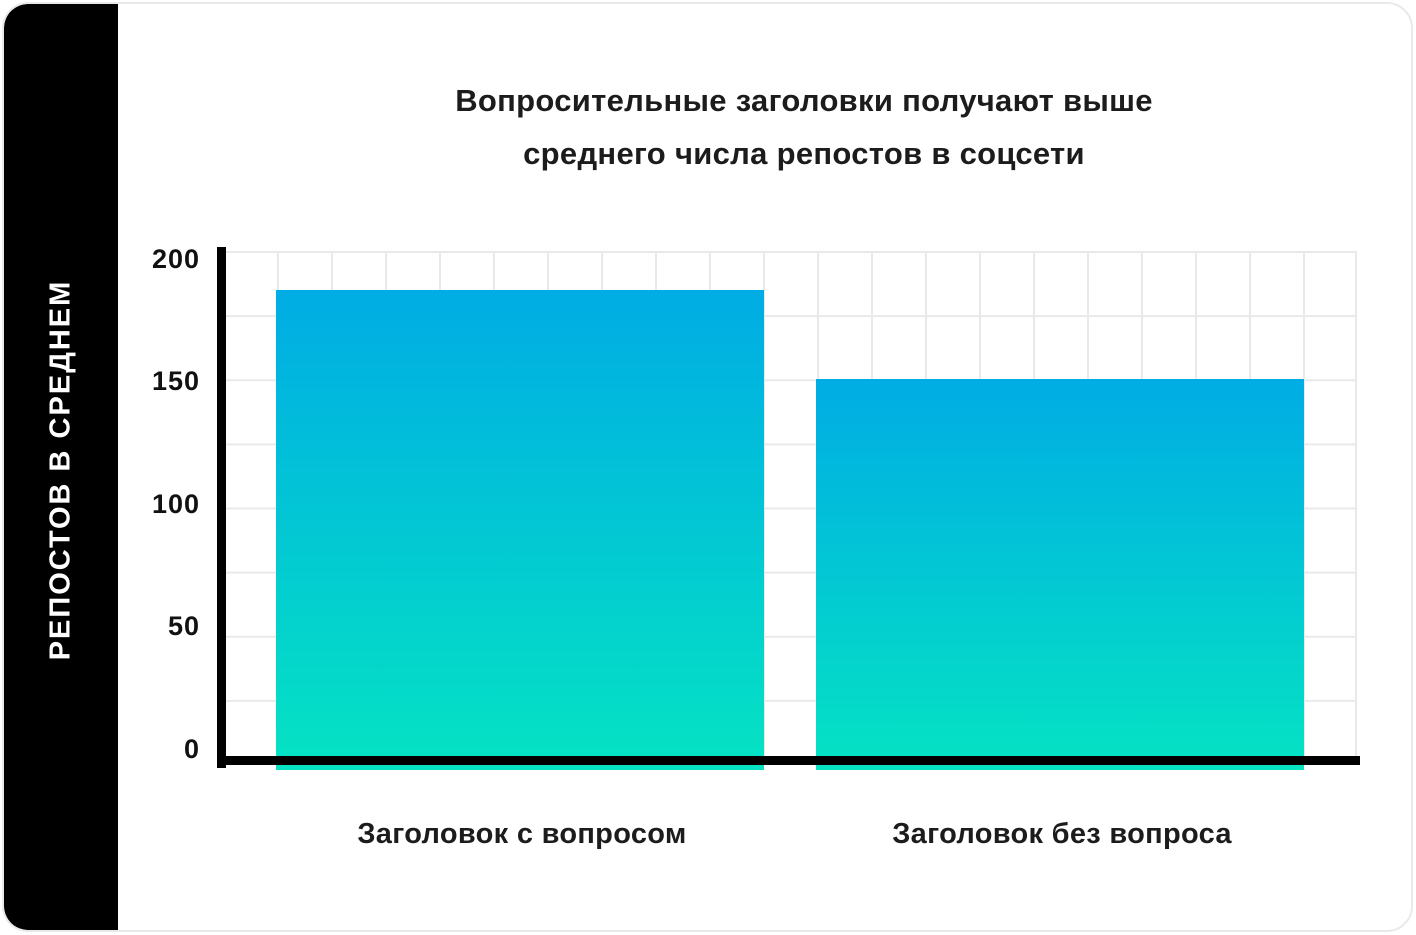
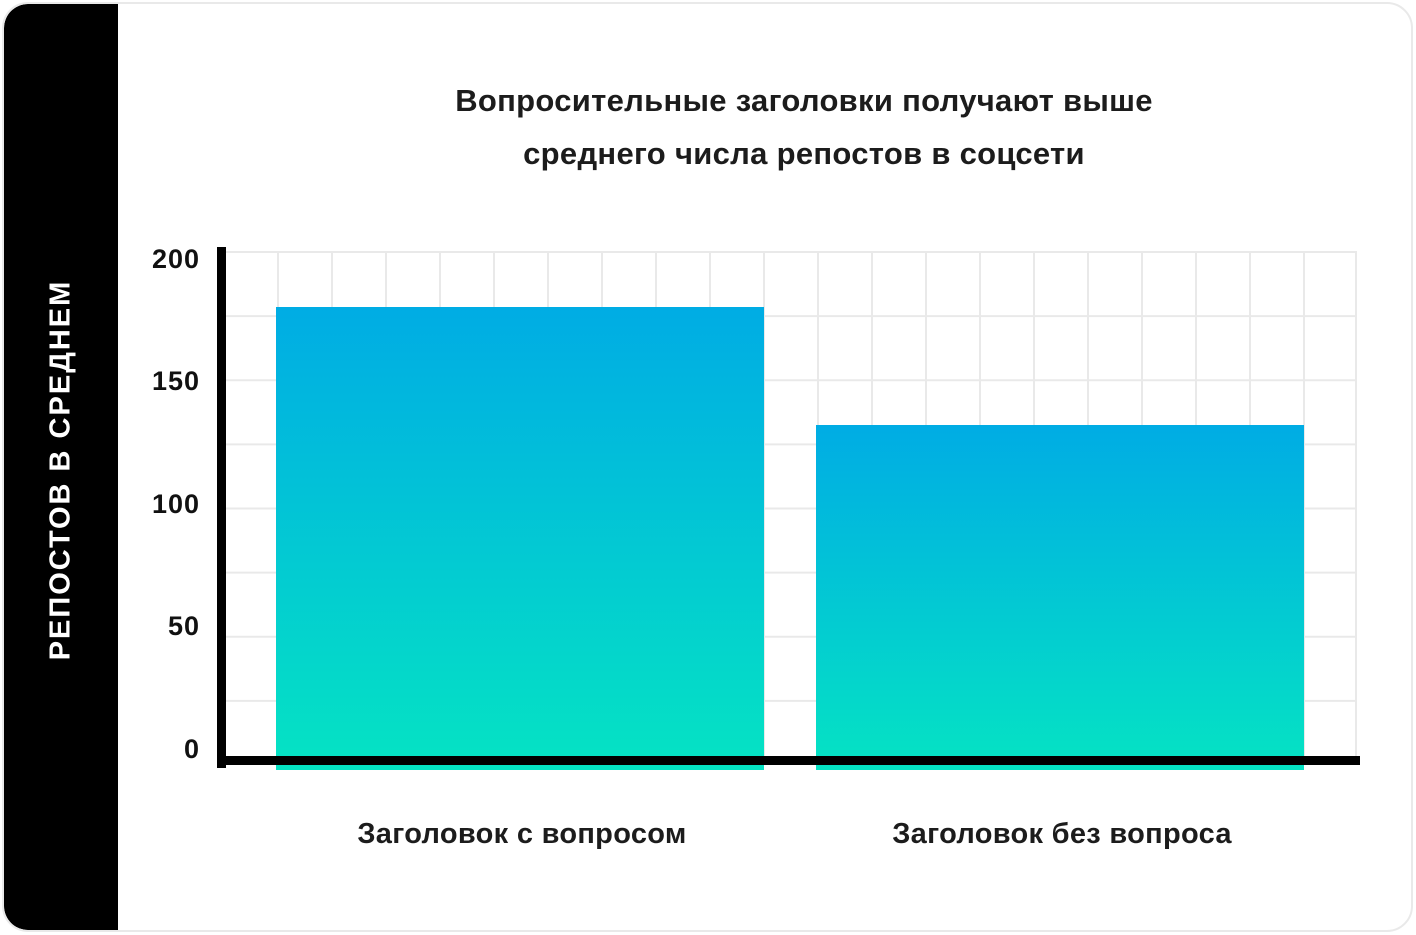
Заголовок с вопросом: 185 -> 178
Заголовок без вопроса: 150 -> 132
